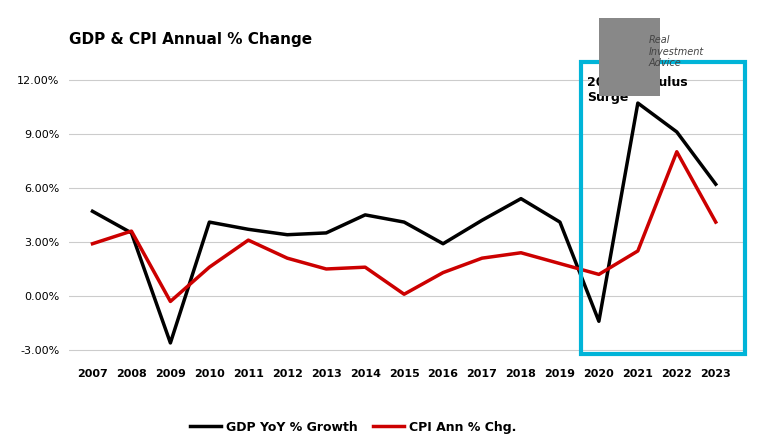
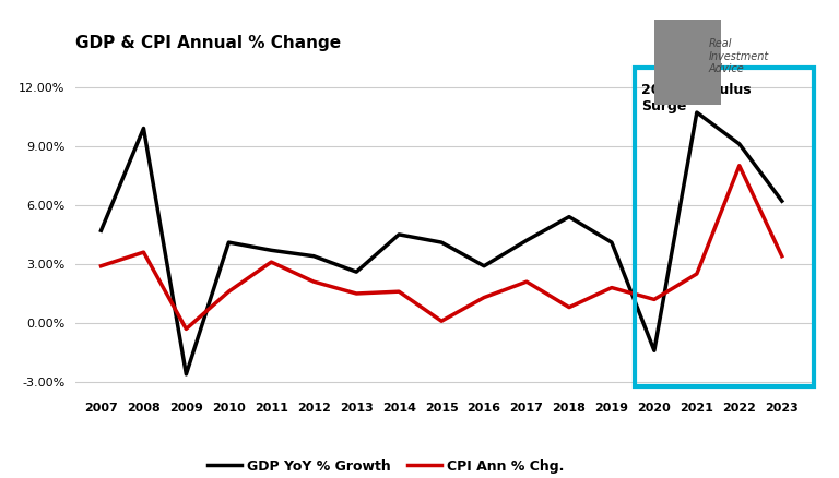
GDP YoY % Growth/2008: 3.5% -> 9.9%
GDP YoY % Growth/2013: 3.5% -> 2.6%
CPI Ann % Chg./2018: 2.4% -> 0.8%
CPI Ann % Chg./2023: 4.1% -> 3.4%
